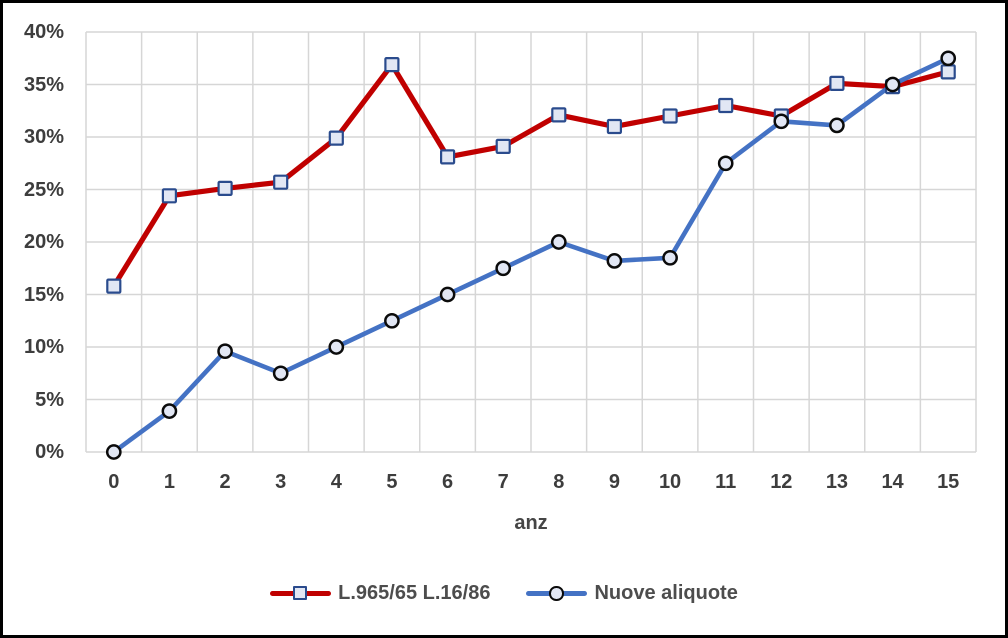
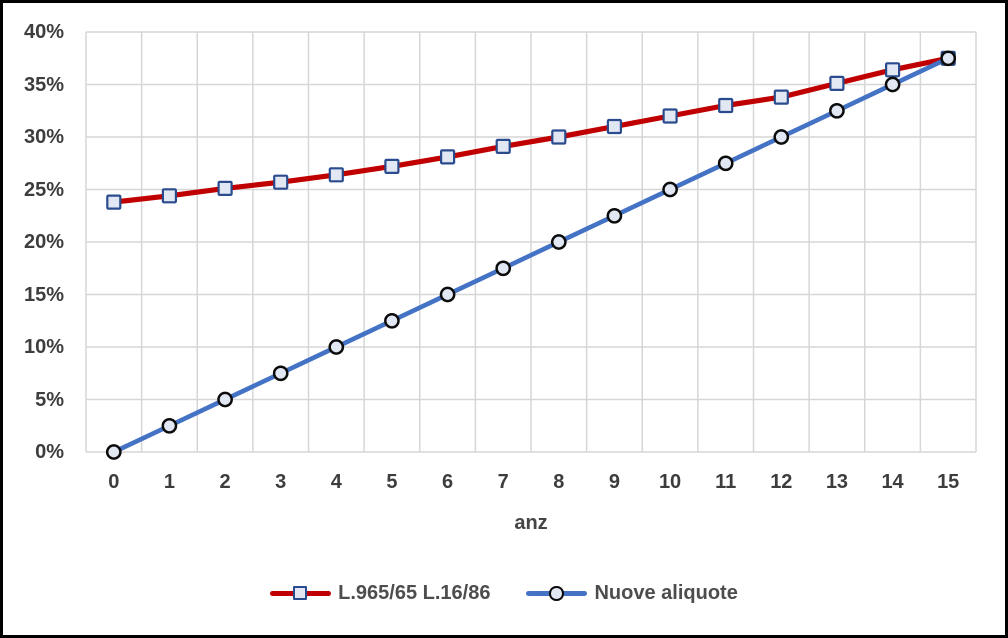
L.965/65 L.16/86/0: 15.8% -> 23.8%
Nuove aliquote/1: 3.9% -> 2.5%
Nuove aliquote/2: 9.6% -> 5.0%
L.965/65 L.16/86/4: 29.9% -> 26.4%
L.965/65 L.16/86/5: 36.9% -> 27.2%
L.965/65 L.16/86/8: 32.1% -> 30.0%
Nuove aliquote/9: 18.2% -> 22.5%
Nuove aliquote/10: 18.5% -> 25.0%
L.965/65 L.16/86/12: 32.0% -> 33.8%
Nuove aliquote/12: 31.5% -> 30.0%
Nuove aliquote/13: 31.1% -> 32.5%
L.965/65 L.16/86/14: 34.8% -> 36.4%
L.965/65 L.16/86/15: 36.2% -> 37.5%
